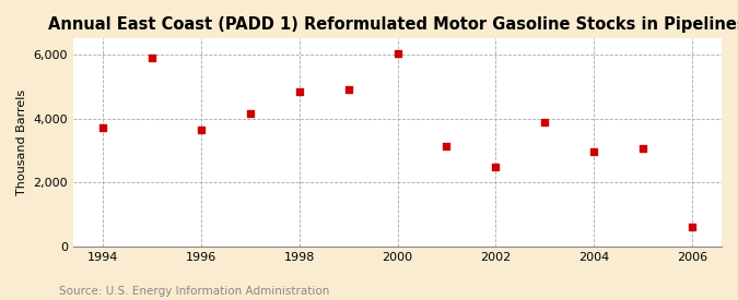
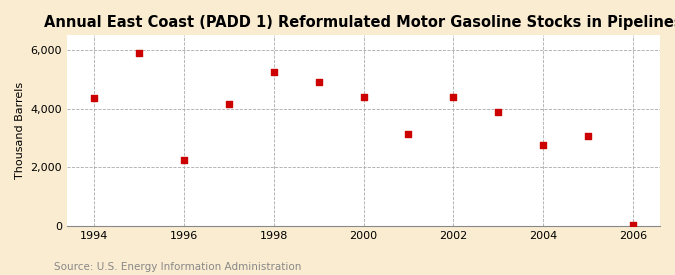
1994: 3,700 -> 4,350
1996: 3,650 -> 2,250
1998: 4,850 -> 5,250
2000: 6,050 -> 4,400
2002: 2,500 -> 4,400
2004: 2,950 -> 2,750
2006: 600 -> 30
